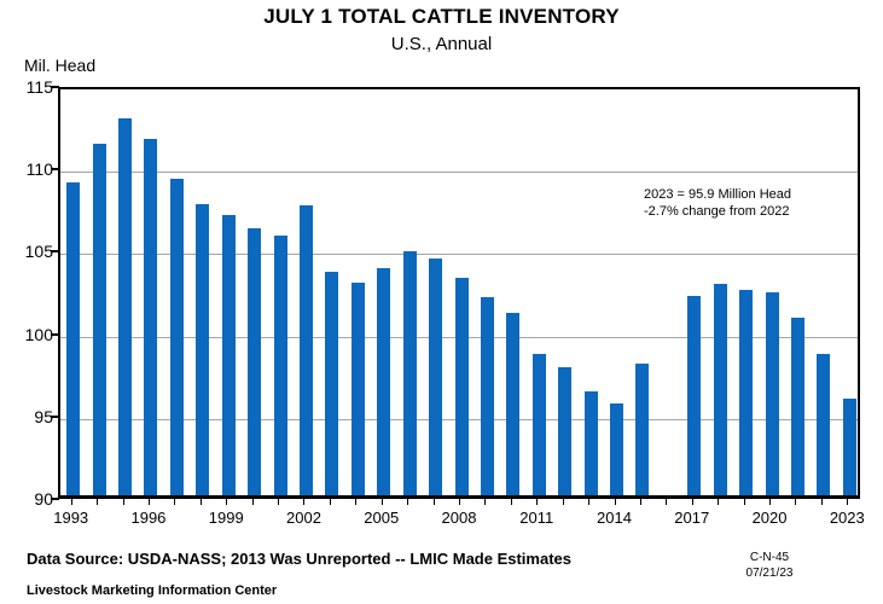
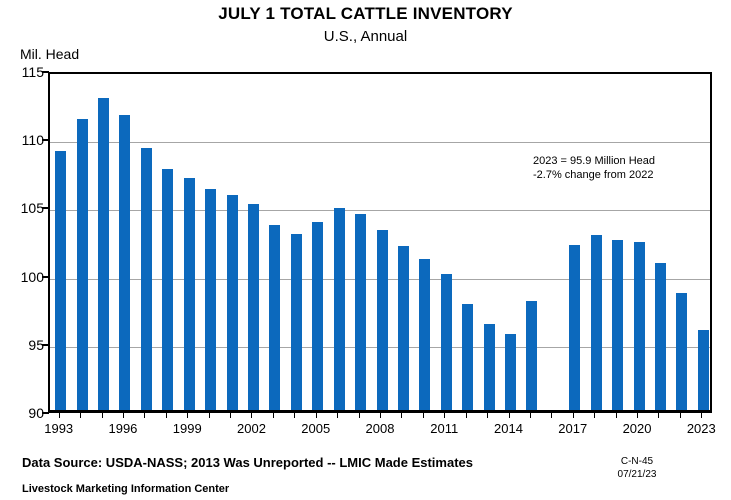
2002: 107.6 -> 105.1
2011: 98.6 -> 100.0
